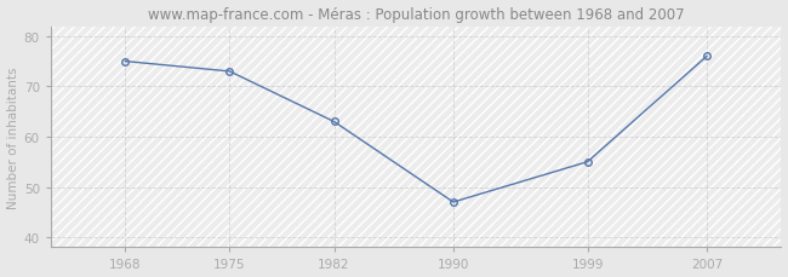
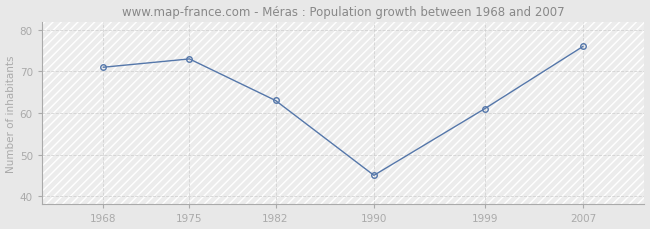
1968: 75 -> 71
1990: 47 -> 45
1999: 55 -> 61
